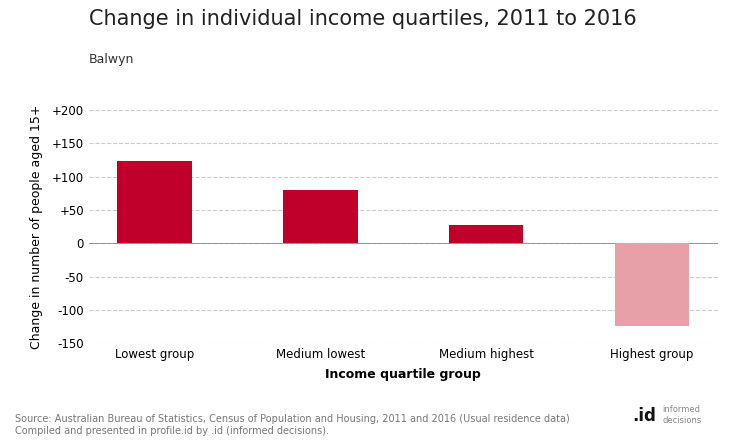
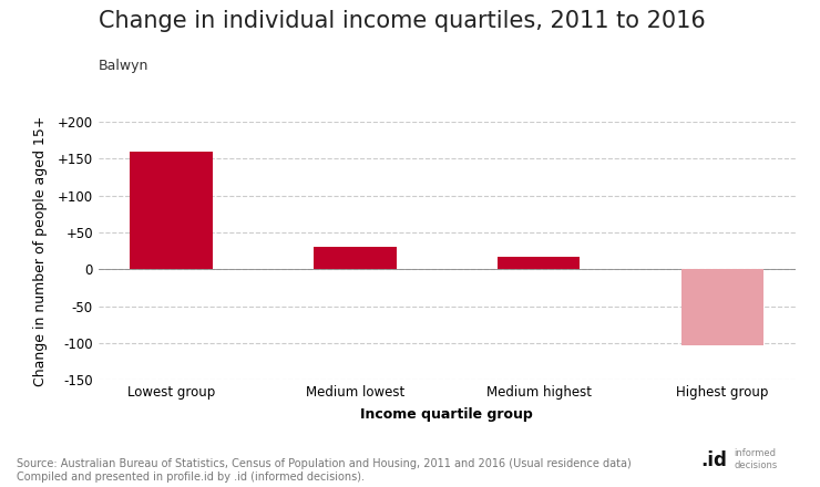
Lowest group: 124 -> 160
Medium lowest: 80 -> 30
Medium highest: 28 -> 17
Highest group: -124 -> -103
